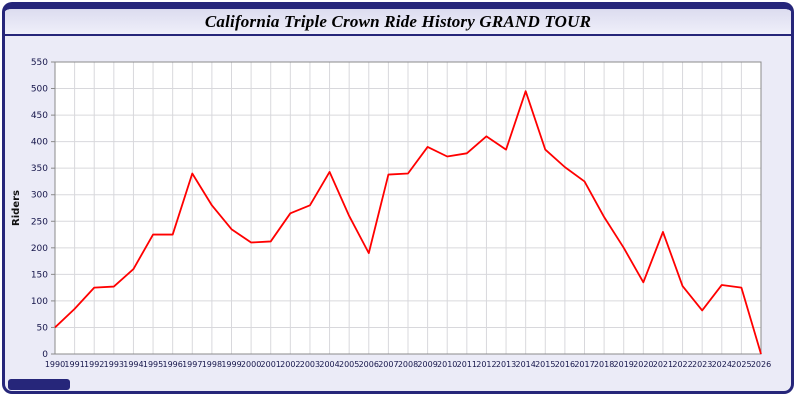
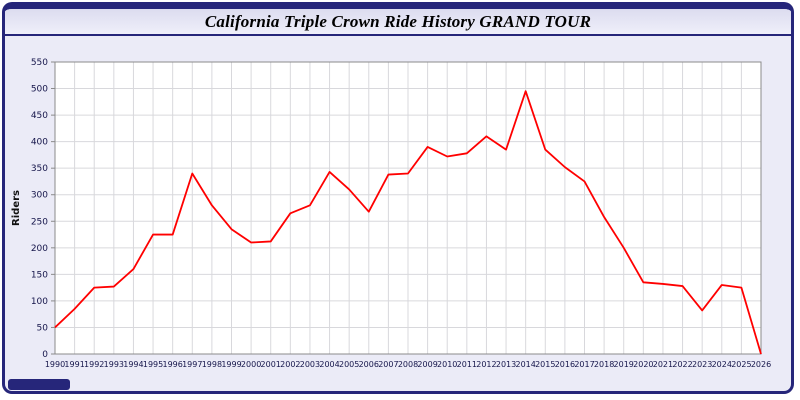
2005: 260 -> 310
2006: 190 -> 270
2021: 230 -> 130
